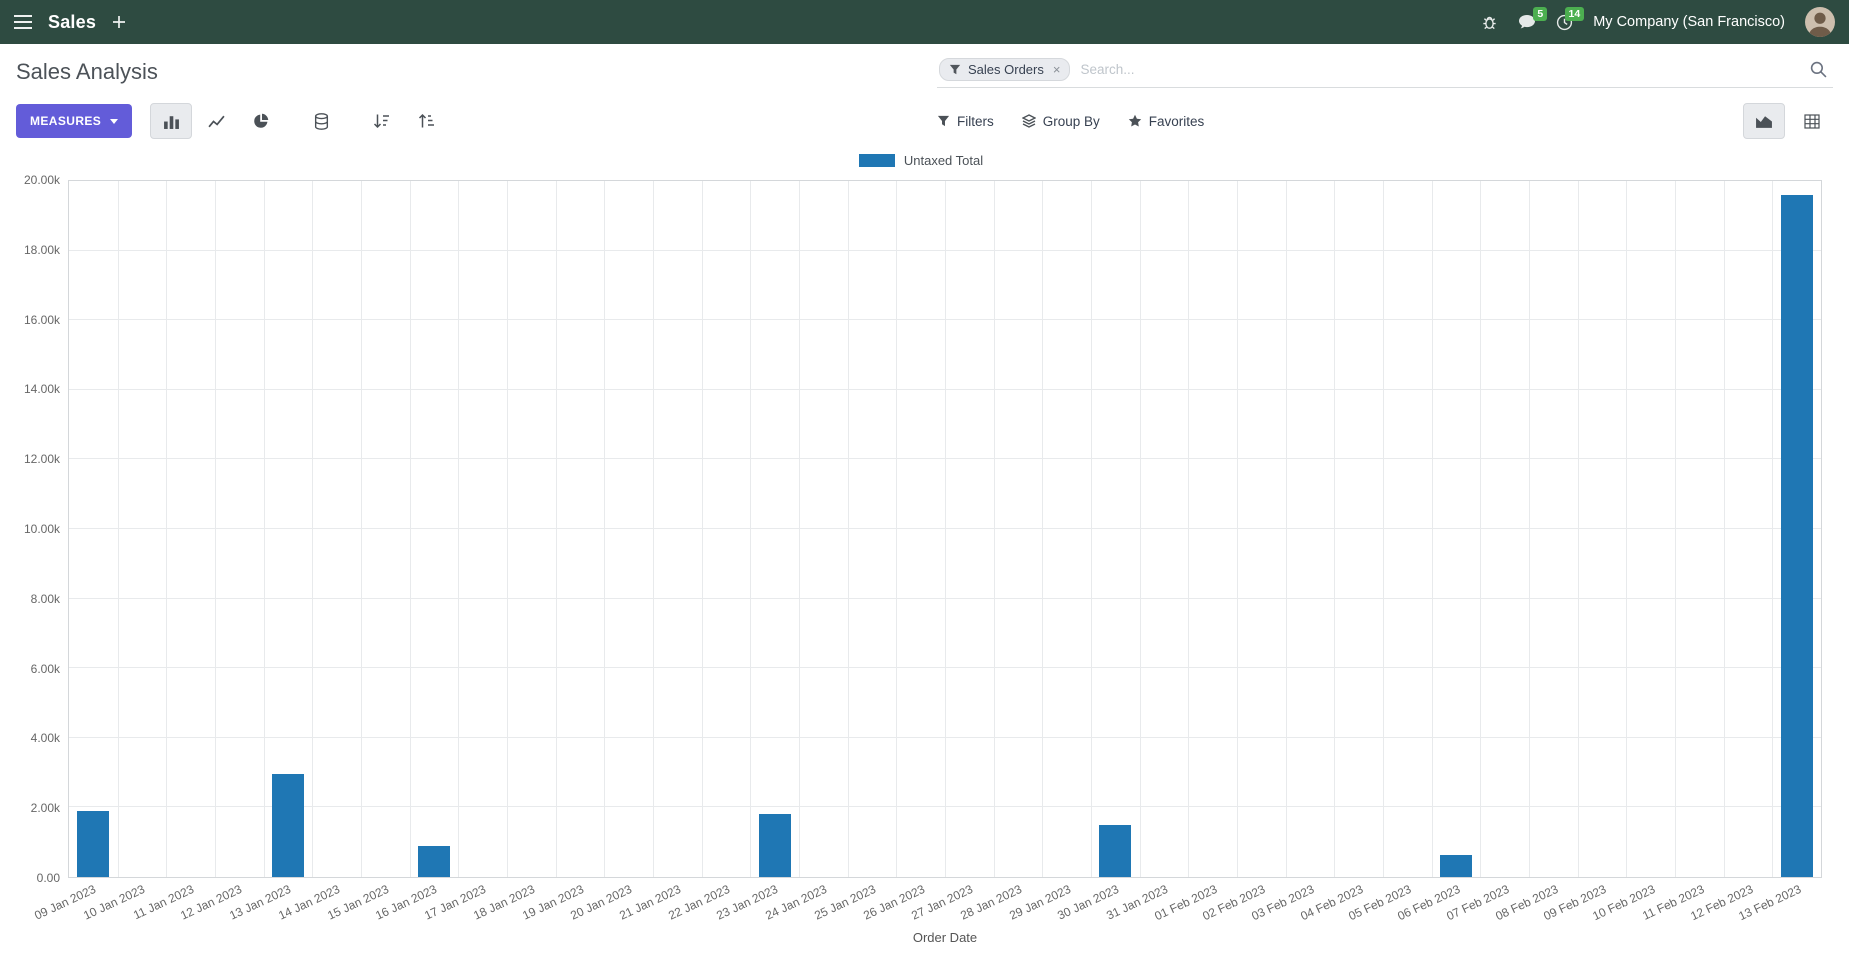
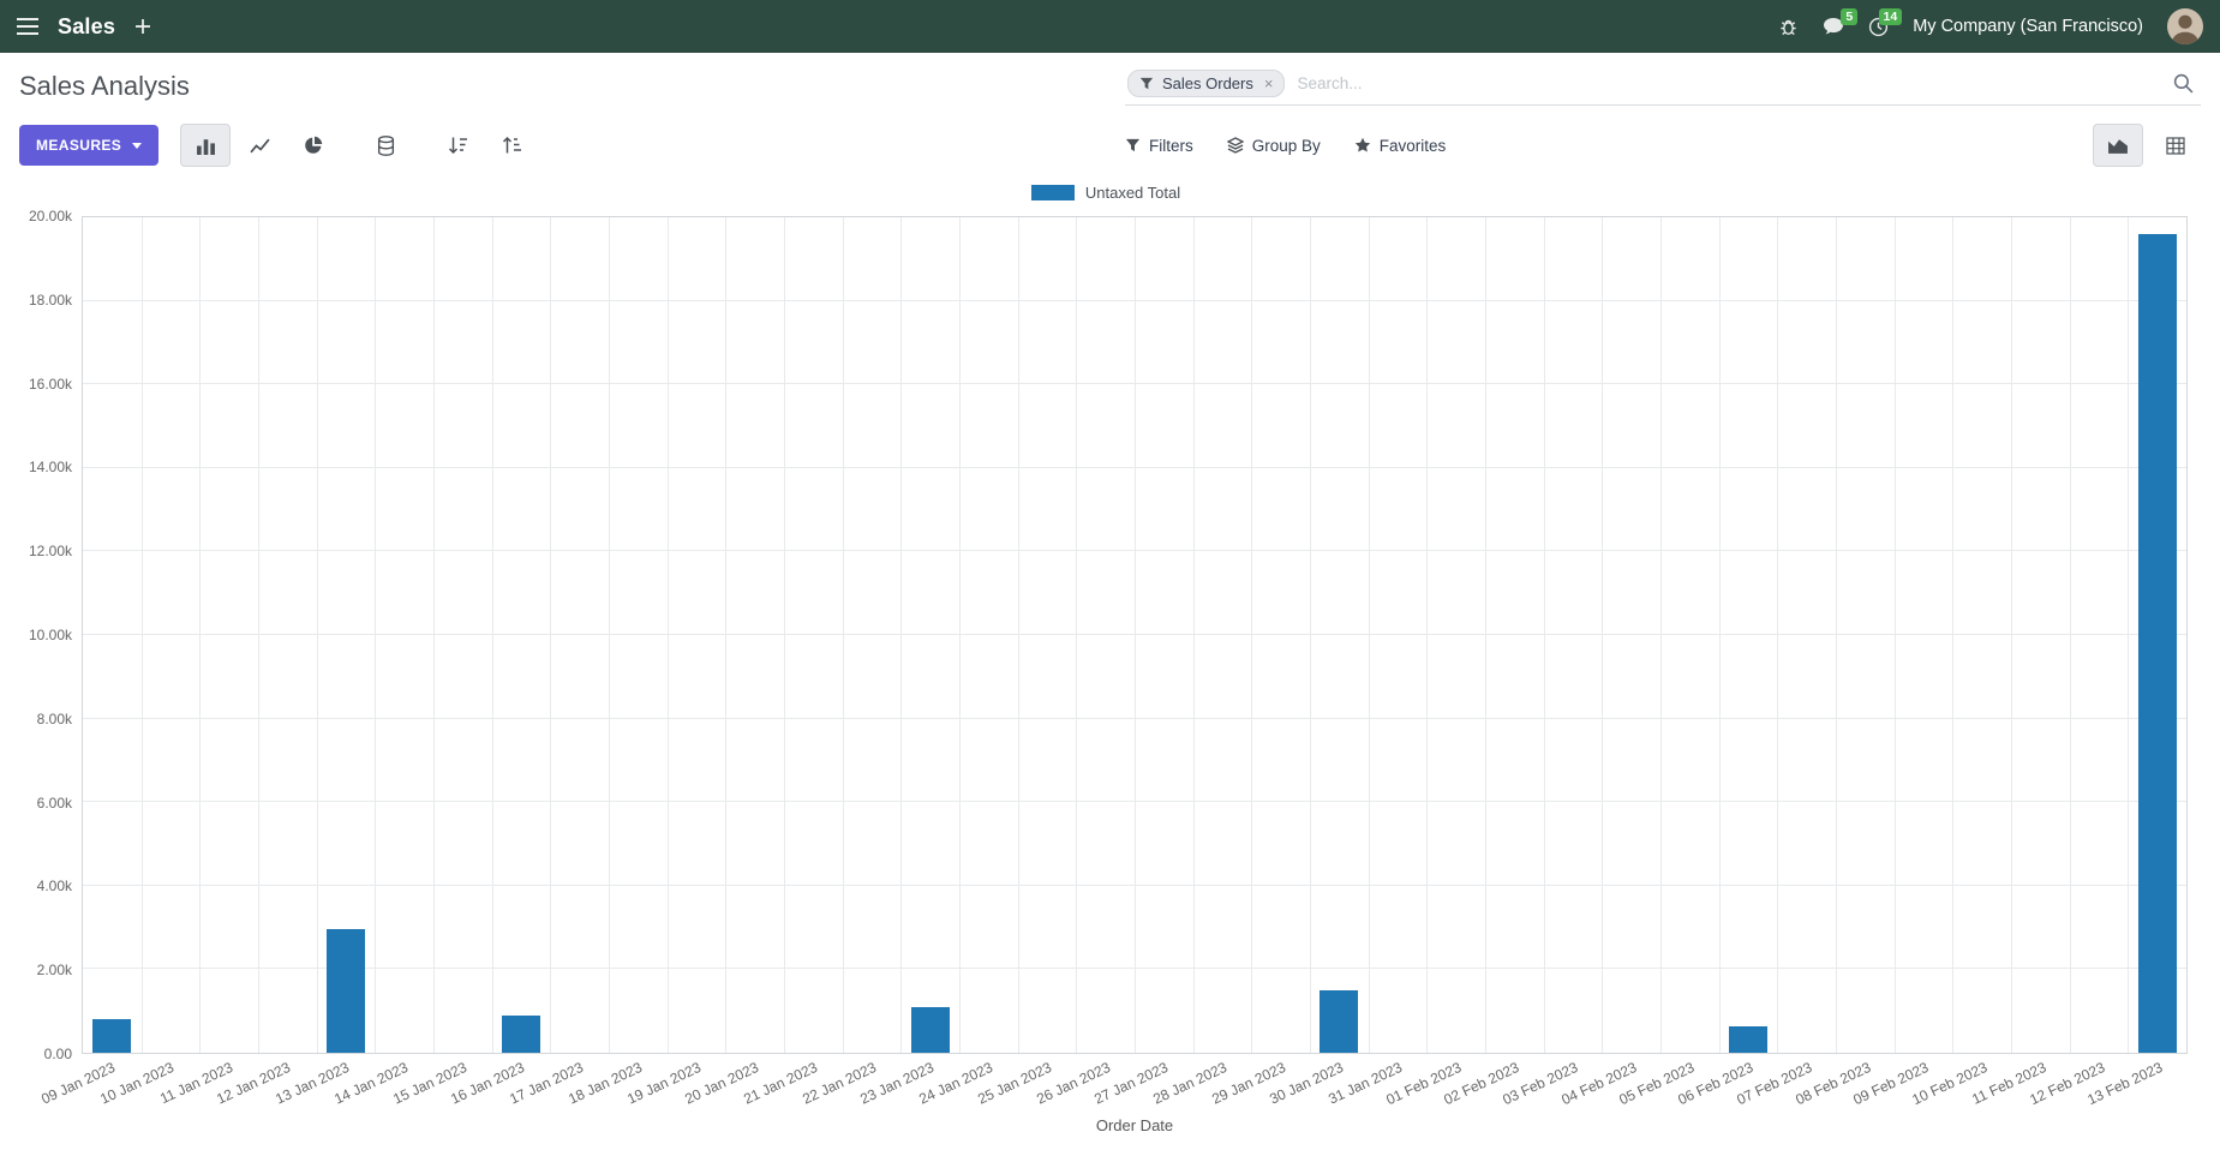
09 Jan 2023: 1.9k -> 0.8k
23 Jan 2023: 1.8k -> 1.1k
